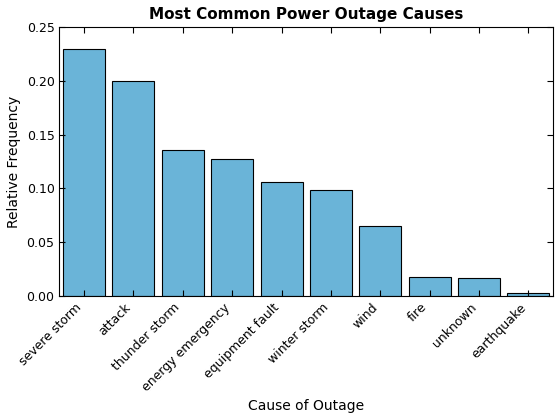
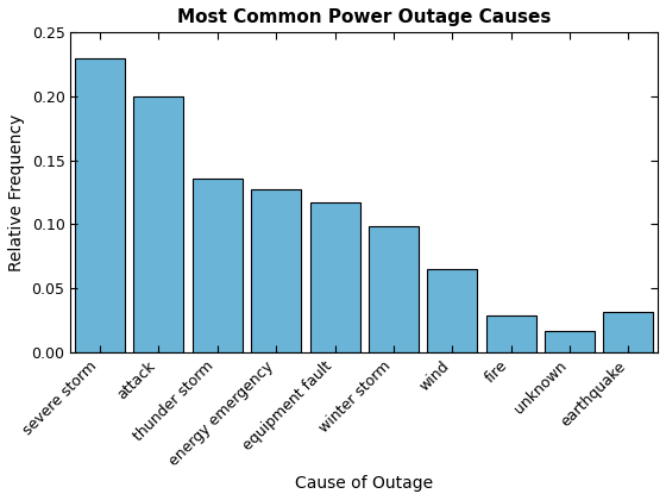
equipment fault: 0.106 -> 0.117
fire: 0.018 -> 0.029
earthquake: 0.003 -> 0.032
